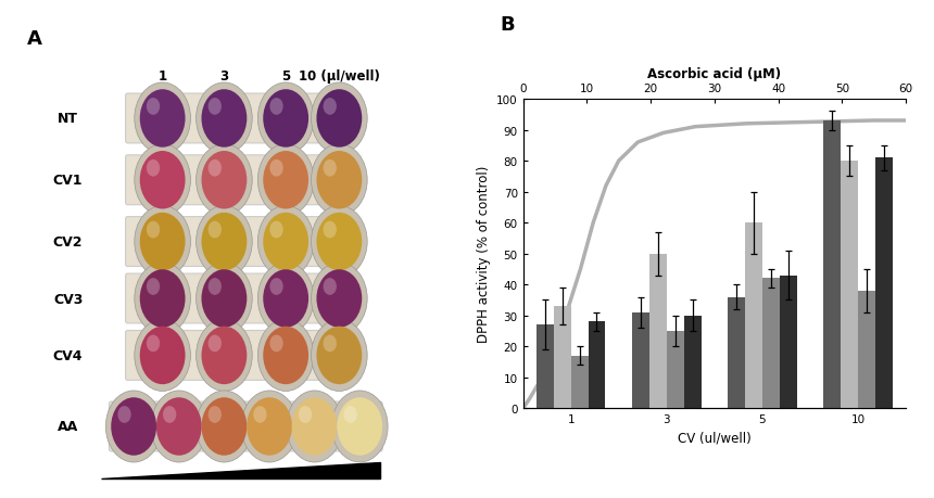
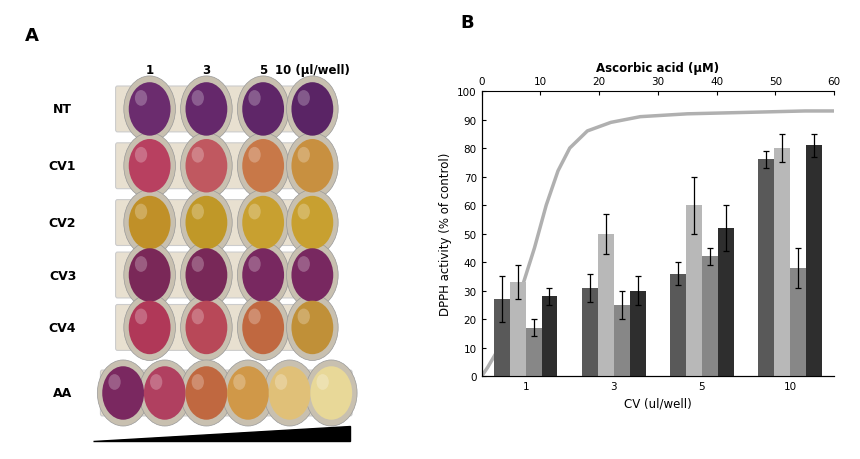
CV4/5: 43 -> 52
CV1/10: 93 -> 76
